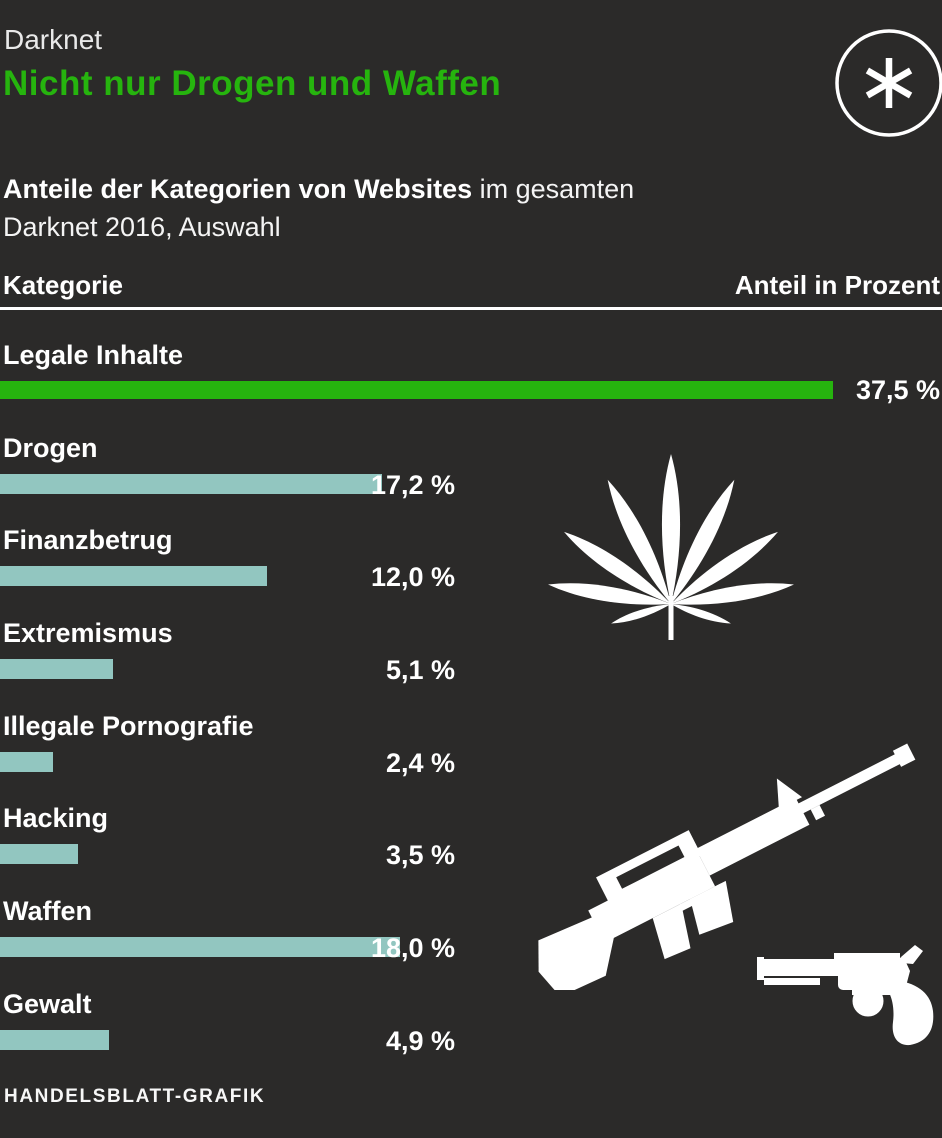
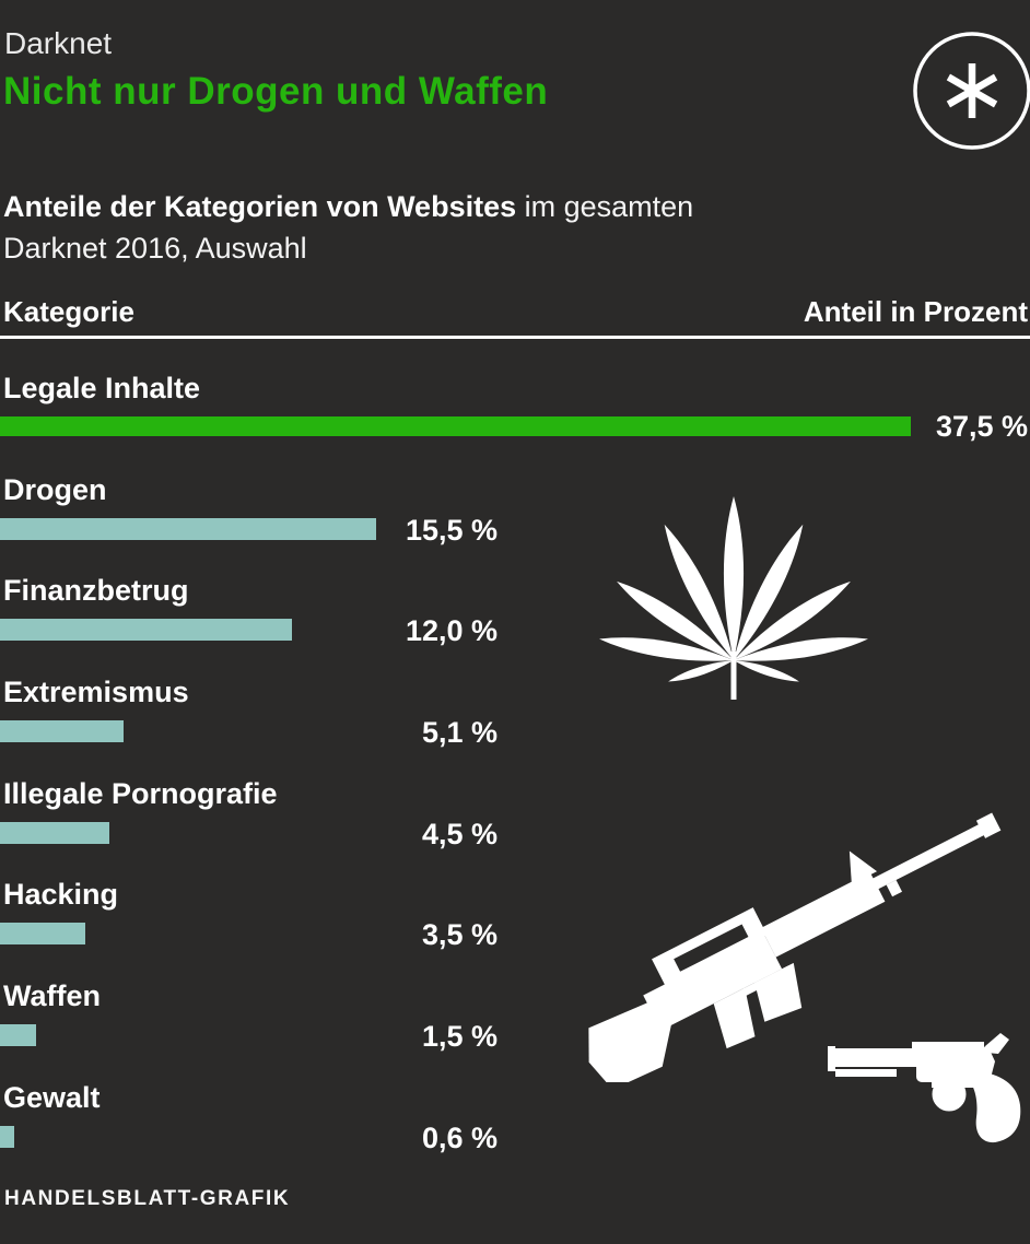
Drogen: 17,2 -> 15,5
Illegale Pornografie: 2,4 -> 4,5
Waffen: 18,0 -> 1,5
Gewalt: 4,9 -> 0,6
